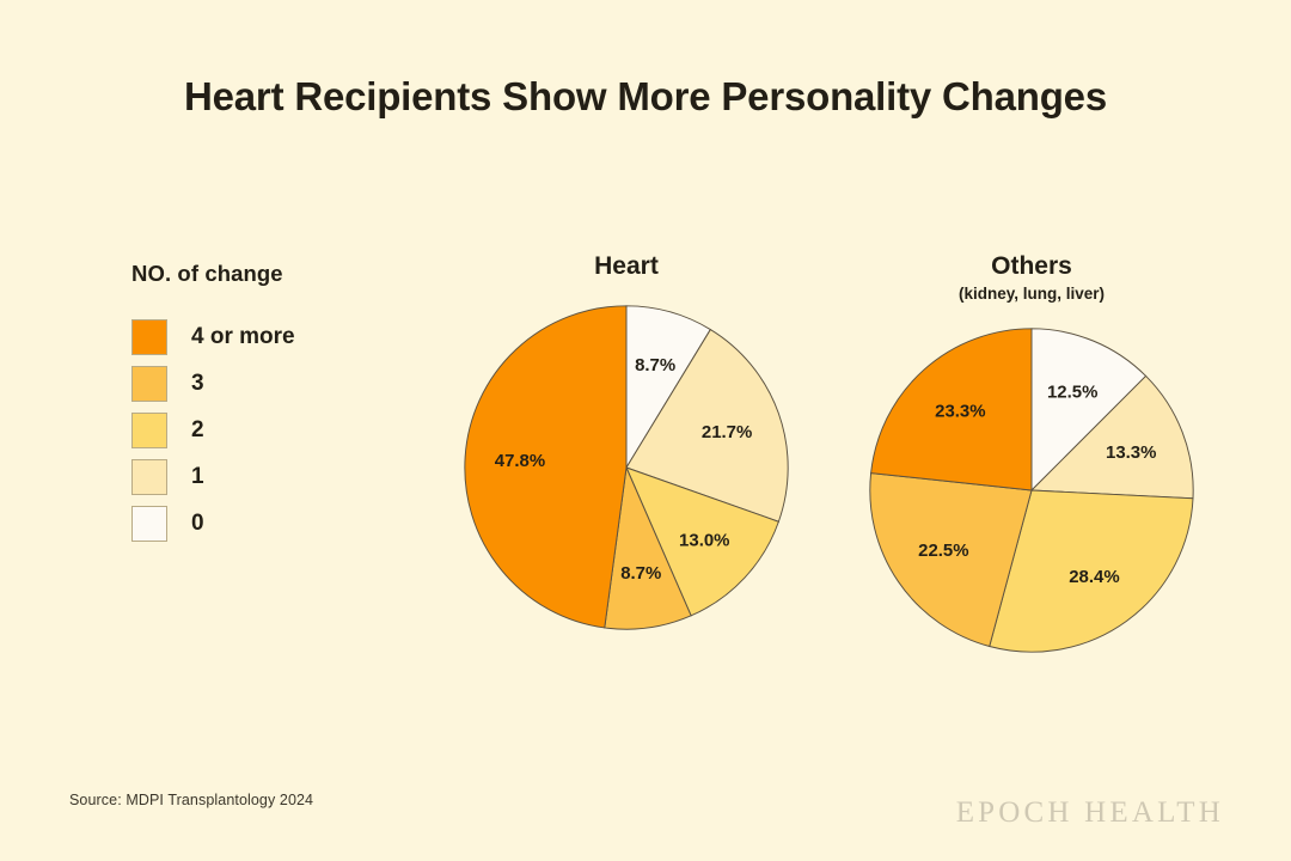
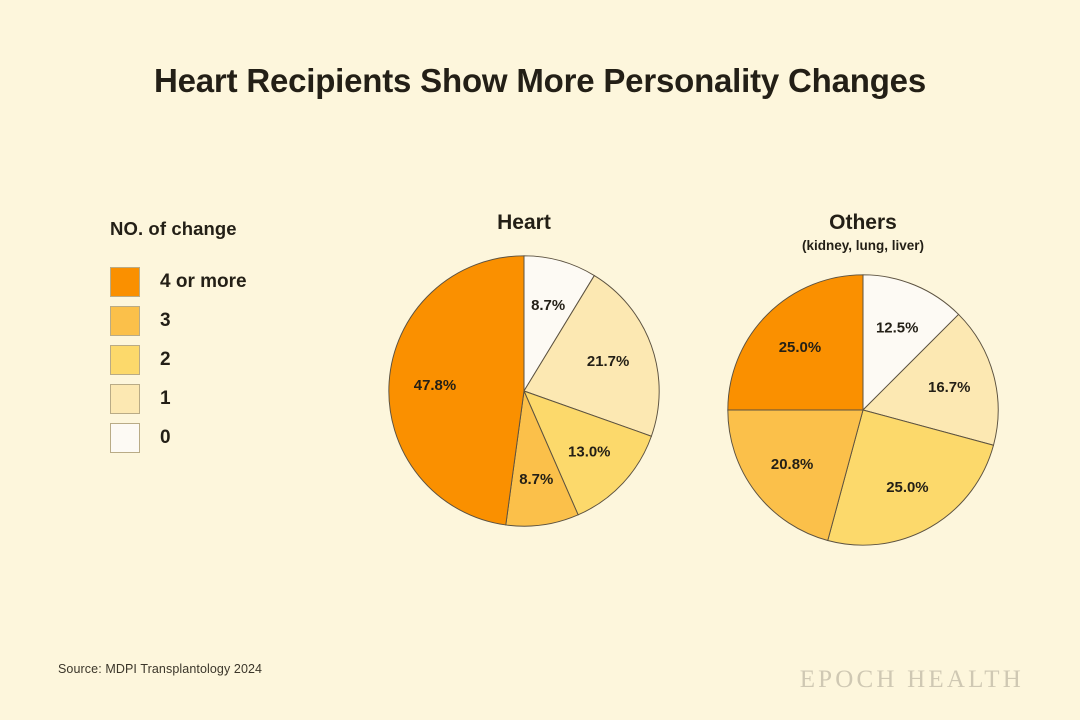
Others/1: 13.3% -> 16.7%
Others/2: 28.4% -> 25.0%
Others/3: 22.5% -> 20.8%
Others/4 or more: 23.3% -> 25.0%
